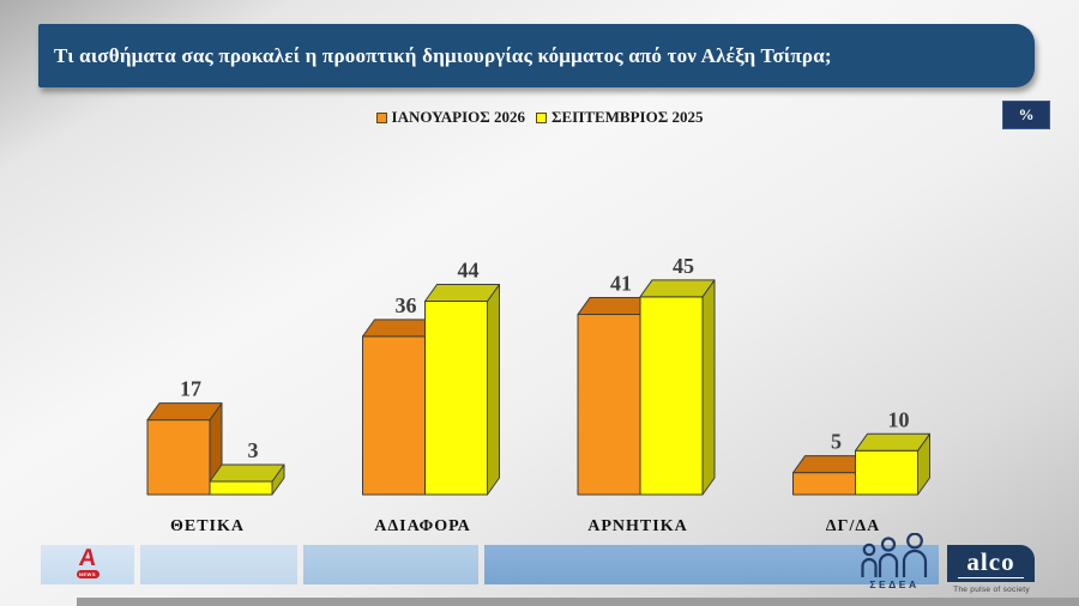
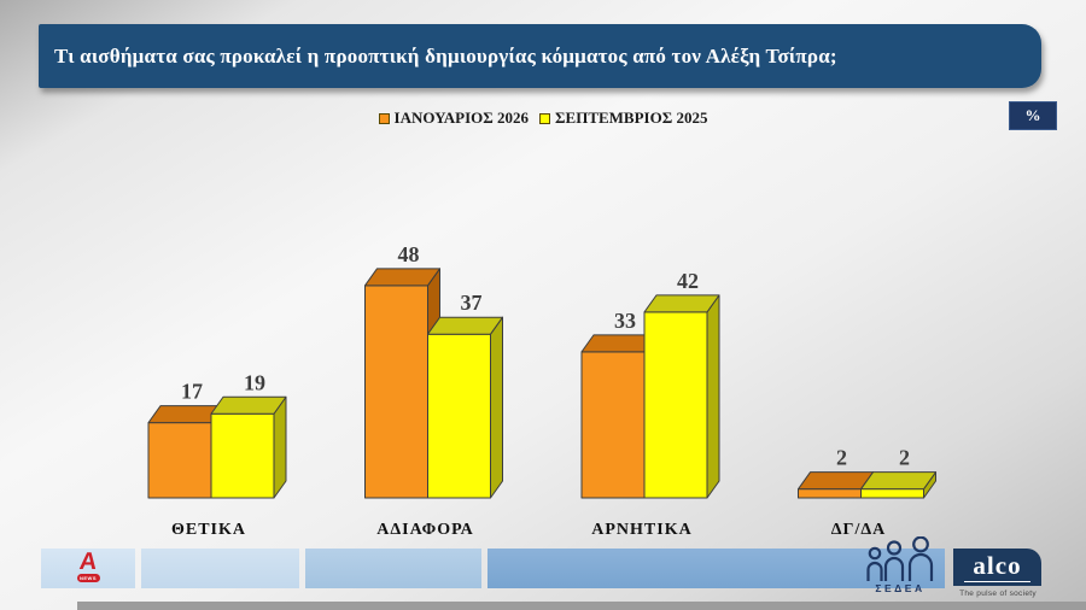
ΣΕΠΤΕΜΒΡΙΟΣ 2025/ΘΕΤΙΚΑ: 3 -> 19
ΙΑΝΟΥΑΡΙΟΣ 2026/ΑΔΙΑΦΟΡΑ: 36 -> 48
ΣΕΠΤΕΜΒΡΙΟΣ 2025/ΑΔΙΑΦΟΡΑ: 44 -> 37
ΙΑΝΟΥΑΡΙΟΣ 2026/ΑΡΝΗΤΙΚΑ: 41 -> 33
ΣΕΠΤΕΜΒΡΙΟΣ 2025/ΑΡΝΗΤΙΚΑ: 45 -> 42
ΙΑΝΟΥΑΡΙΟΣ 2026/ΔΓ/ΔΑ: 5 -> 2
ΣΕΠΤΕΜΒΡΙΟΣ 2025/ΔΓ/ΔΑ: 10 -> 2
